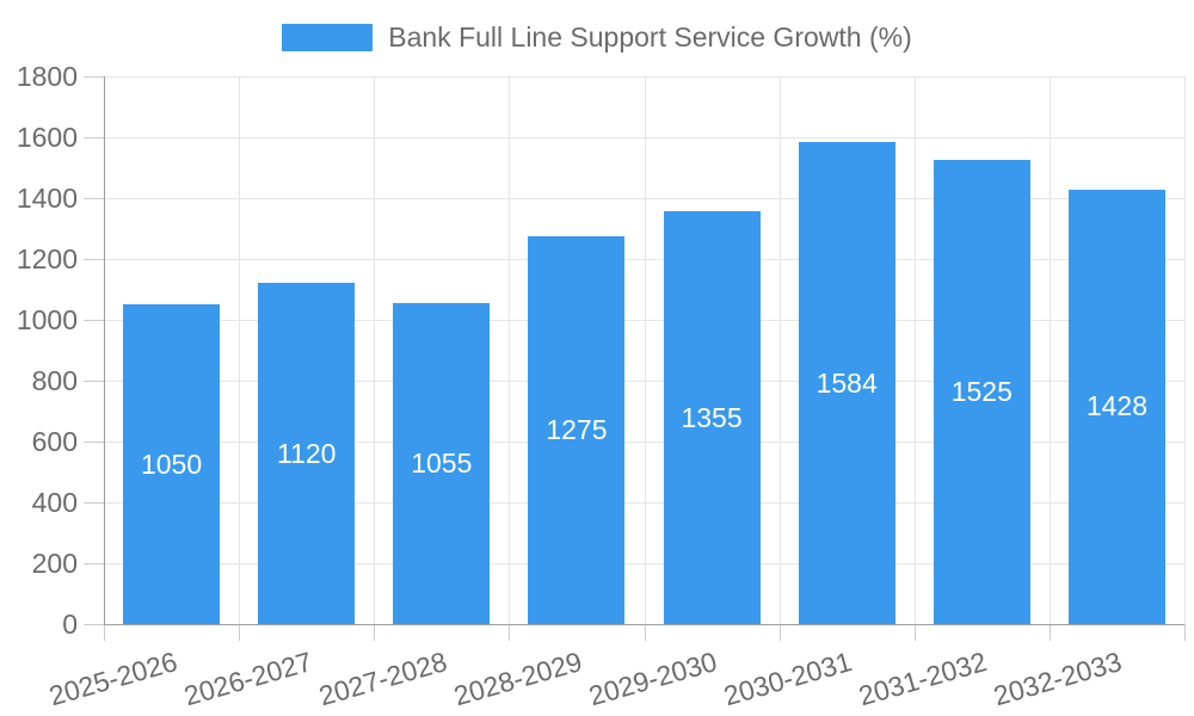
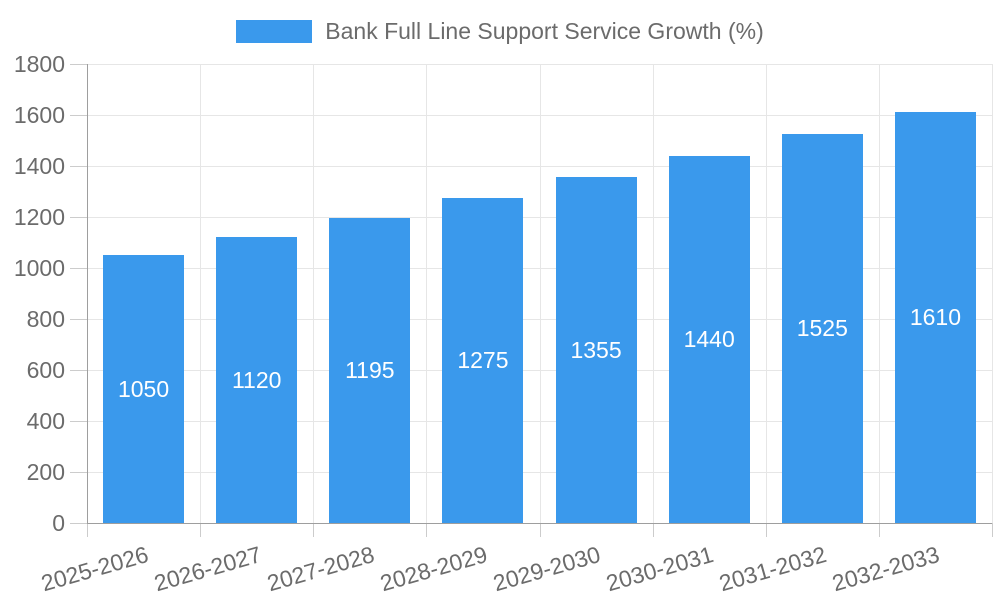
2027-2028: 1055 -> 1195
2030-2031: 1584 -> 1440
2032-2033: 1428 -> 1610
